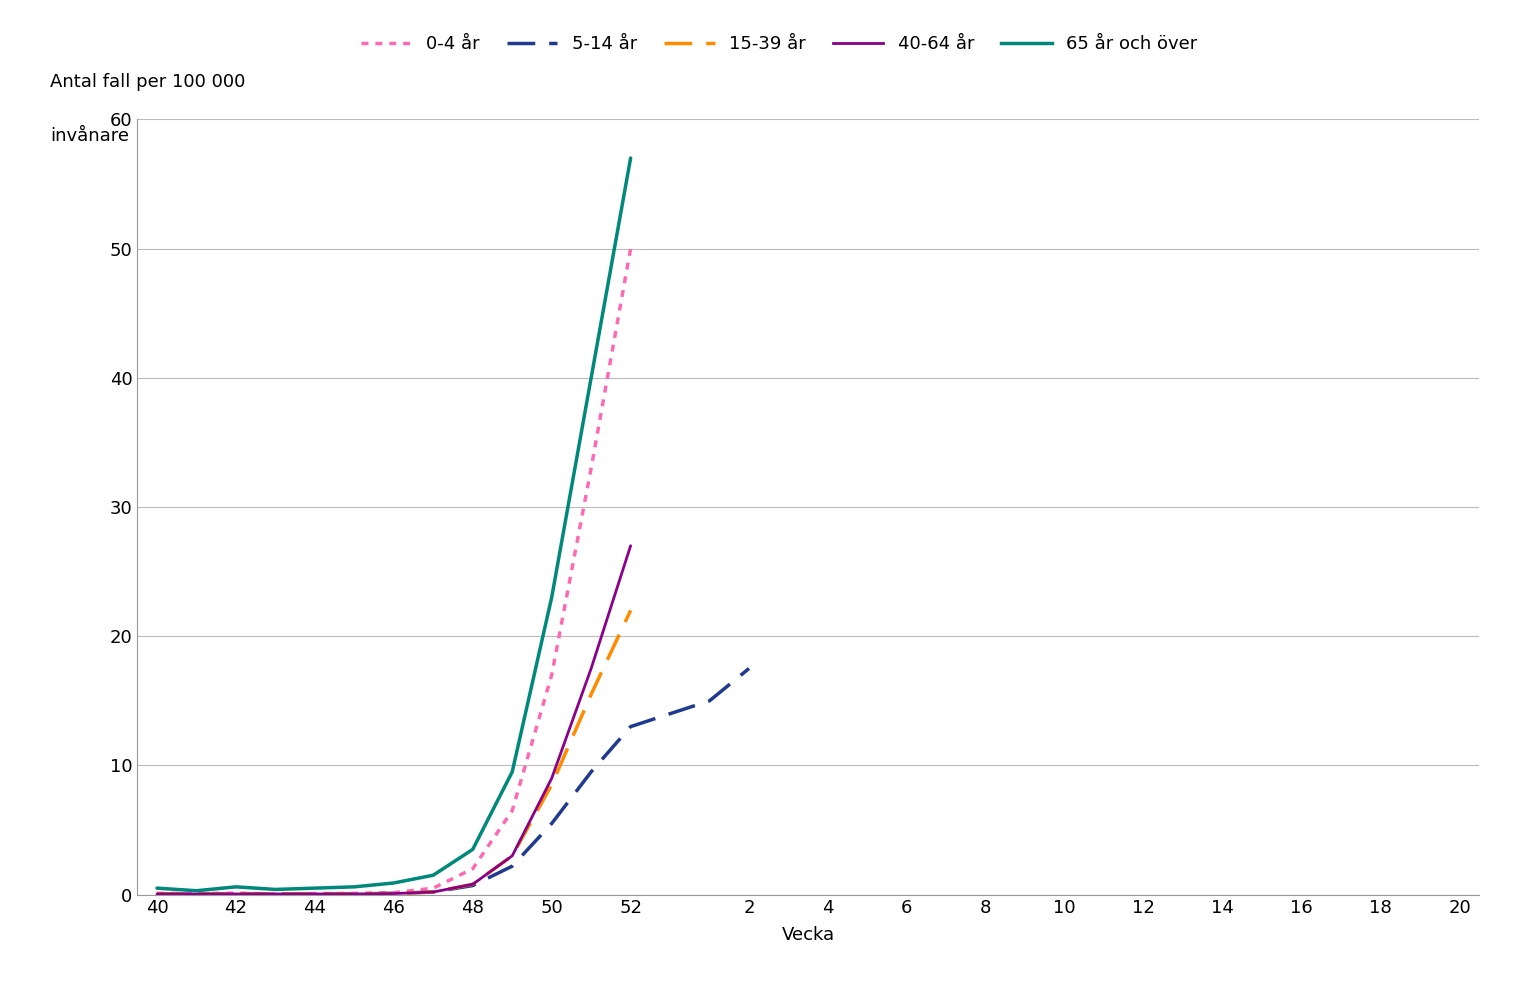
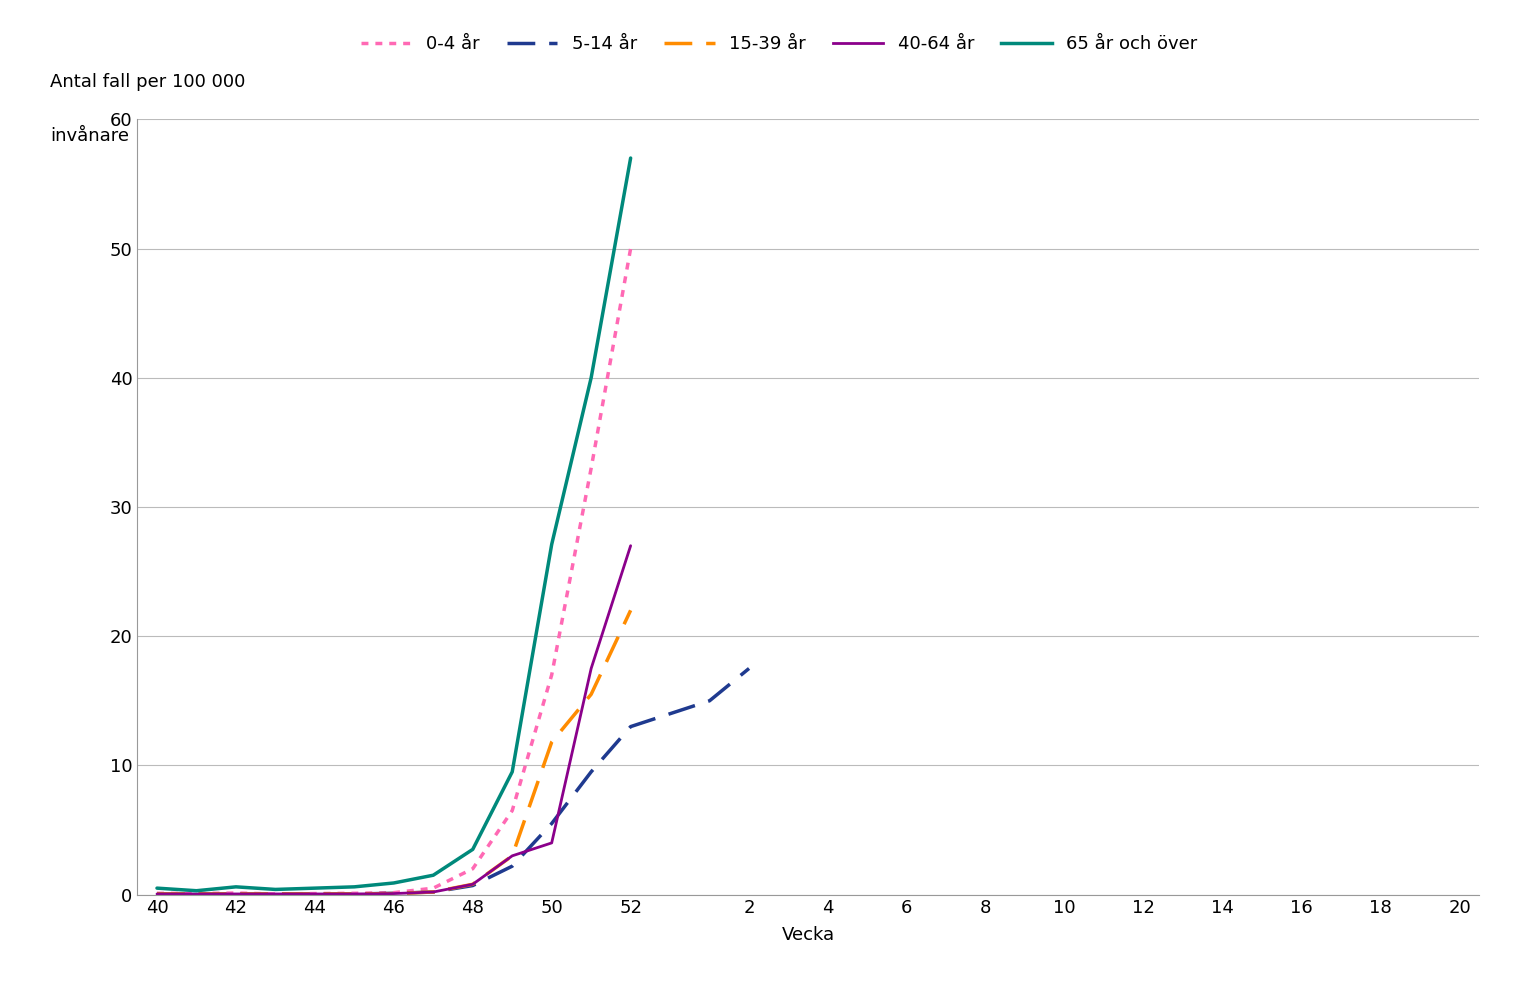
15-39 år/50: 8.5 -> 11.8
40-64 år/50: 9.0 -> 4.0
65 år och över/50: 23.0 -> 27.1
